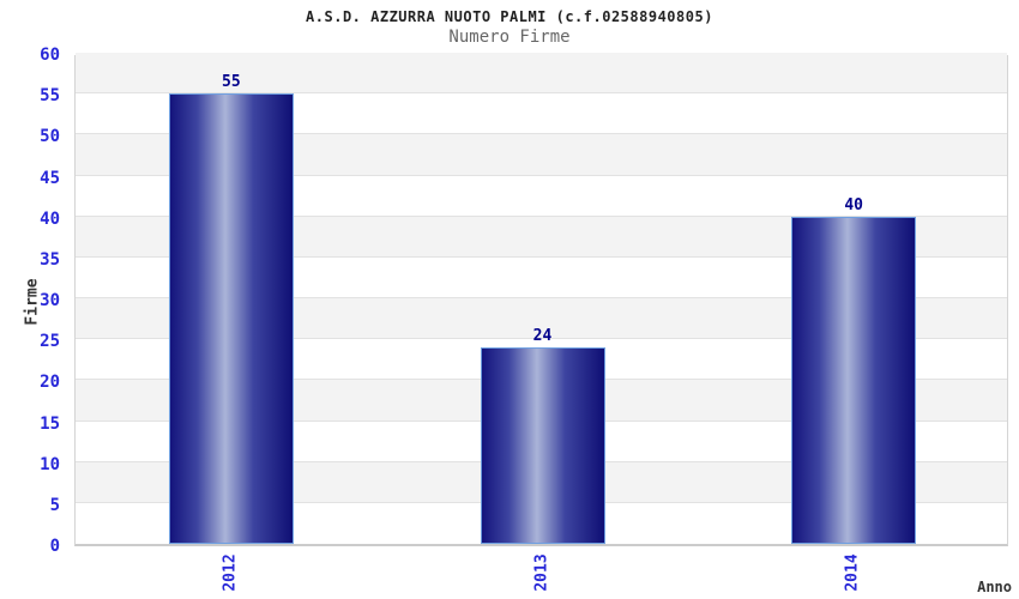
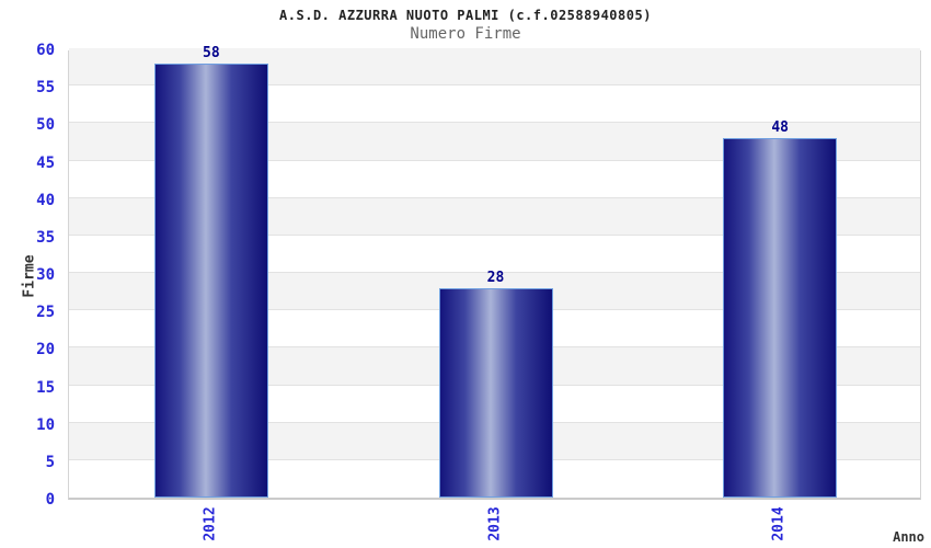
2012: 55 -> 58
2013: 24 -> 28
2014: 40 -> 48
